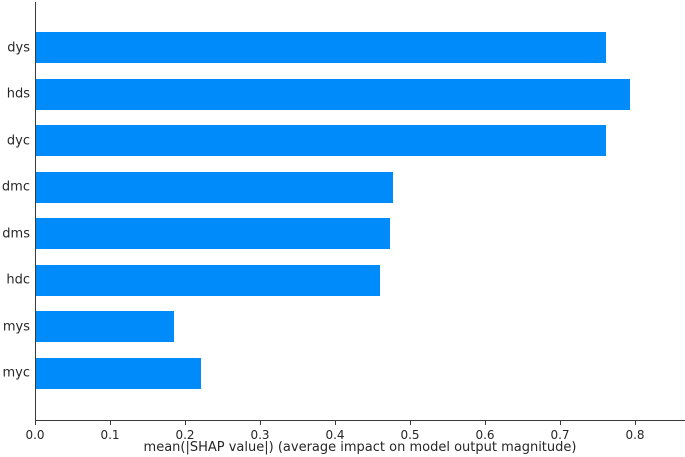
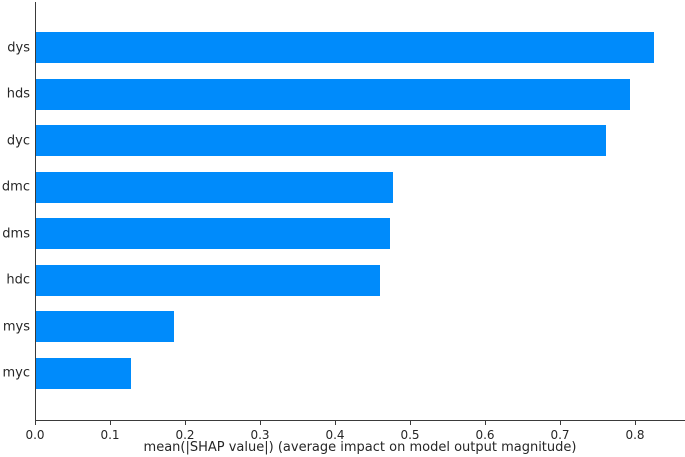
dys: 0.76 -> 0.82
myc: 0.22 -> 0.13
